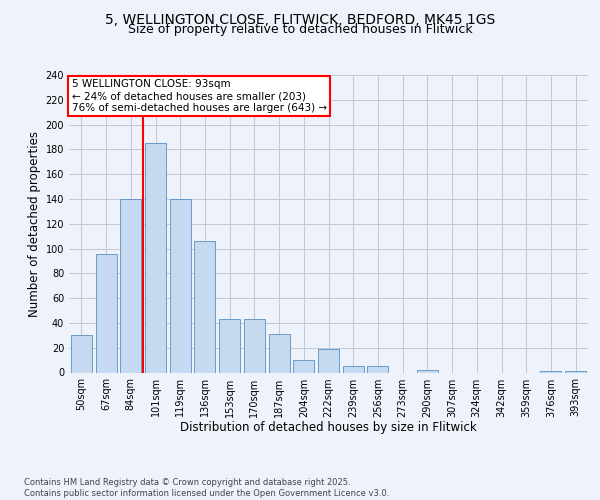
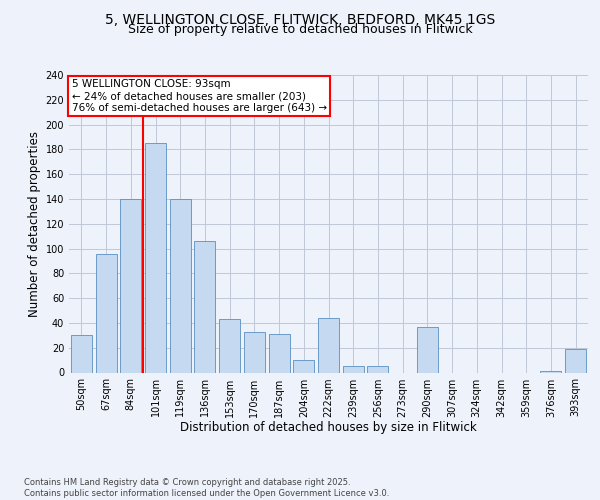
170sqm: 43 -> 33
222sqm: 19 -> 44
290sqm: 2 -> 37
393sqm: 1 -> 19
